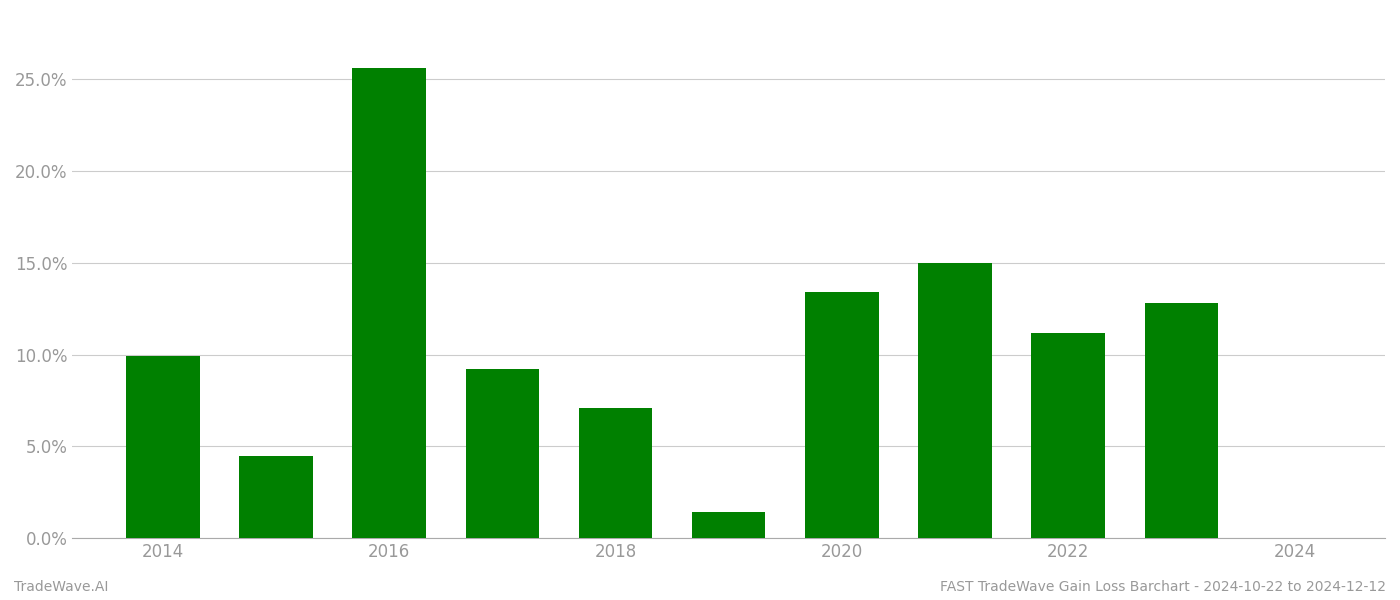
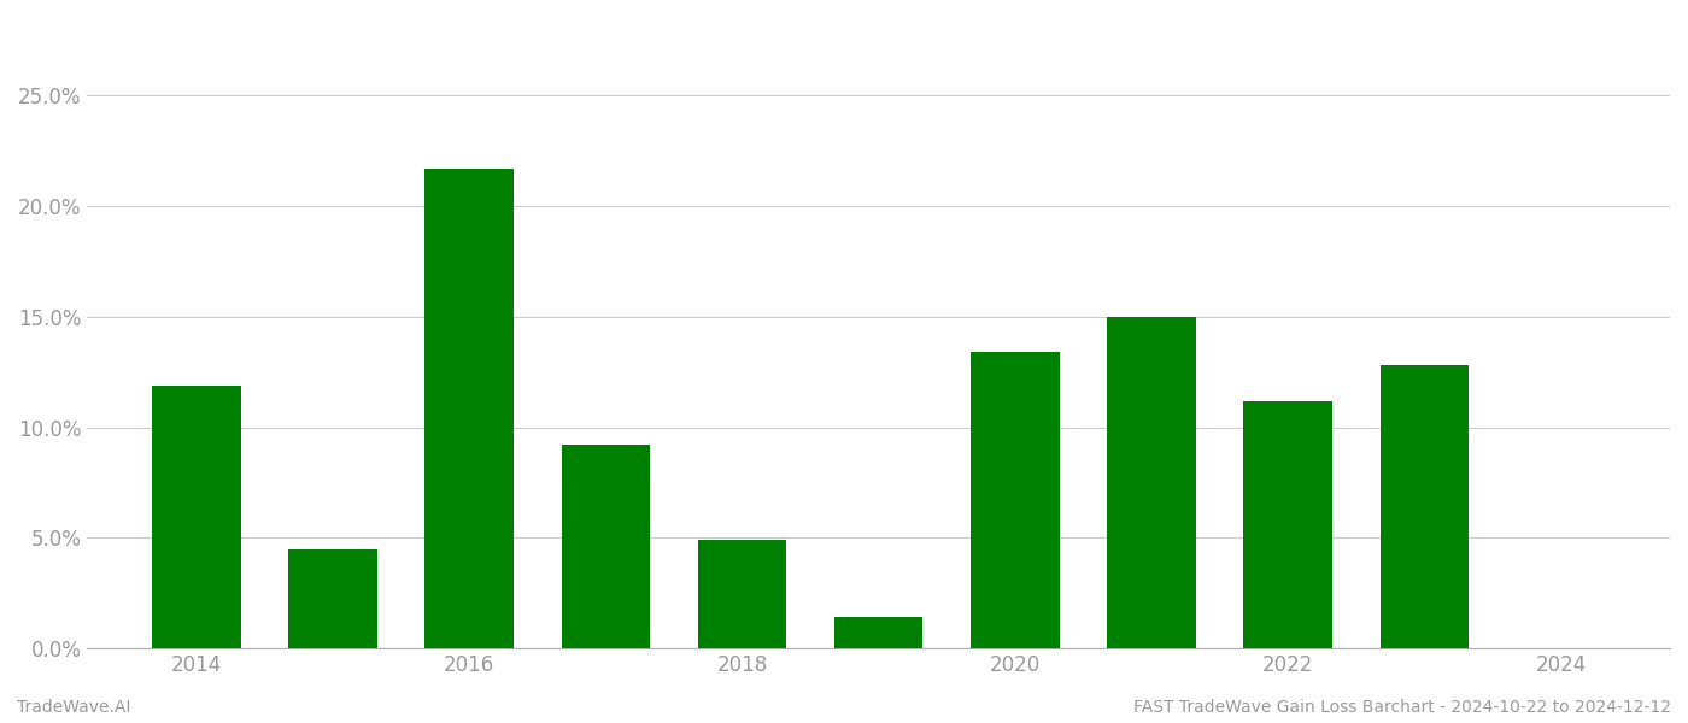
2014: 9.9% -> 11.9%
2016: 25.6% -> 21.7%
2018: 7.1% -> 4.9%
